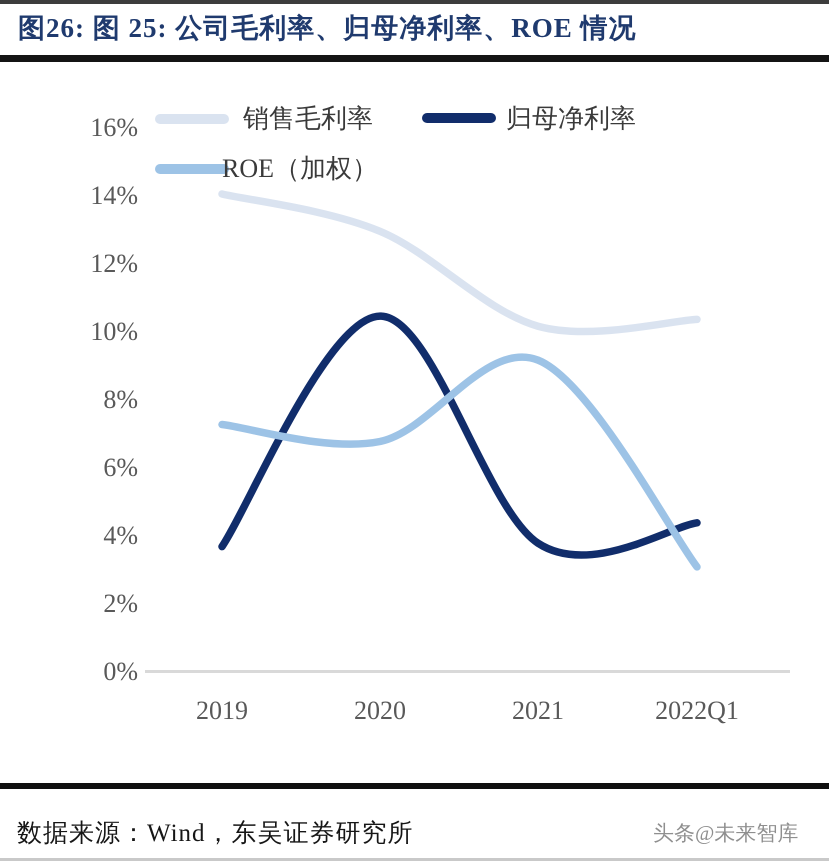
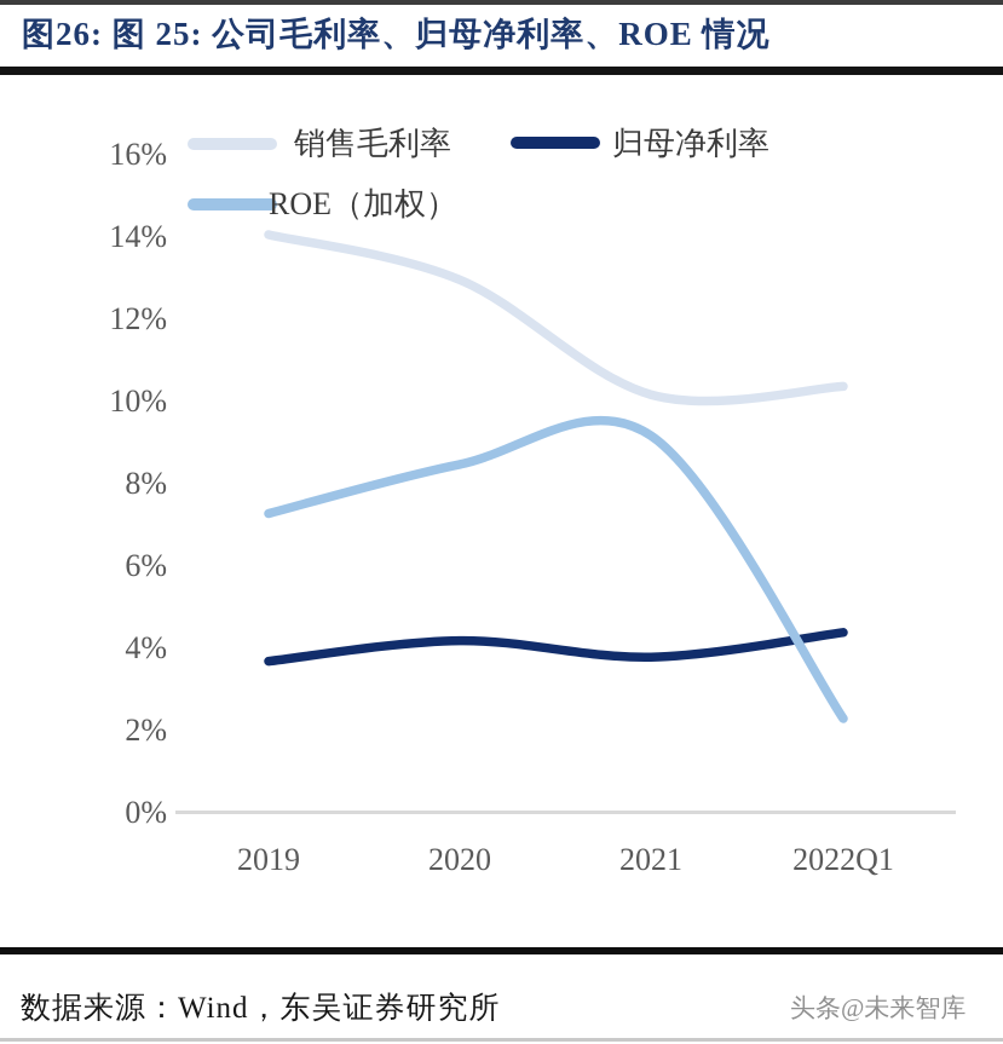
归母净利率/2020: 10.5% -> 4.2%
ROE（加权）/2020: 6.8% -> 8.5%
ROE（加权）/2022Q1: 3.1% -> 2.3%
